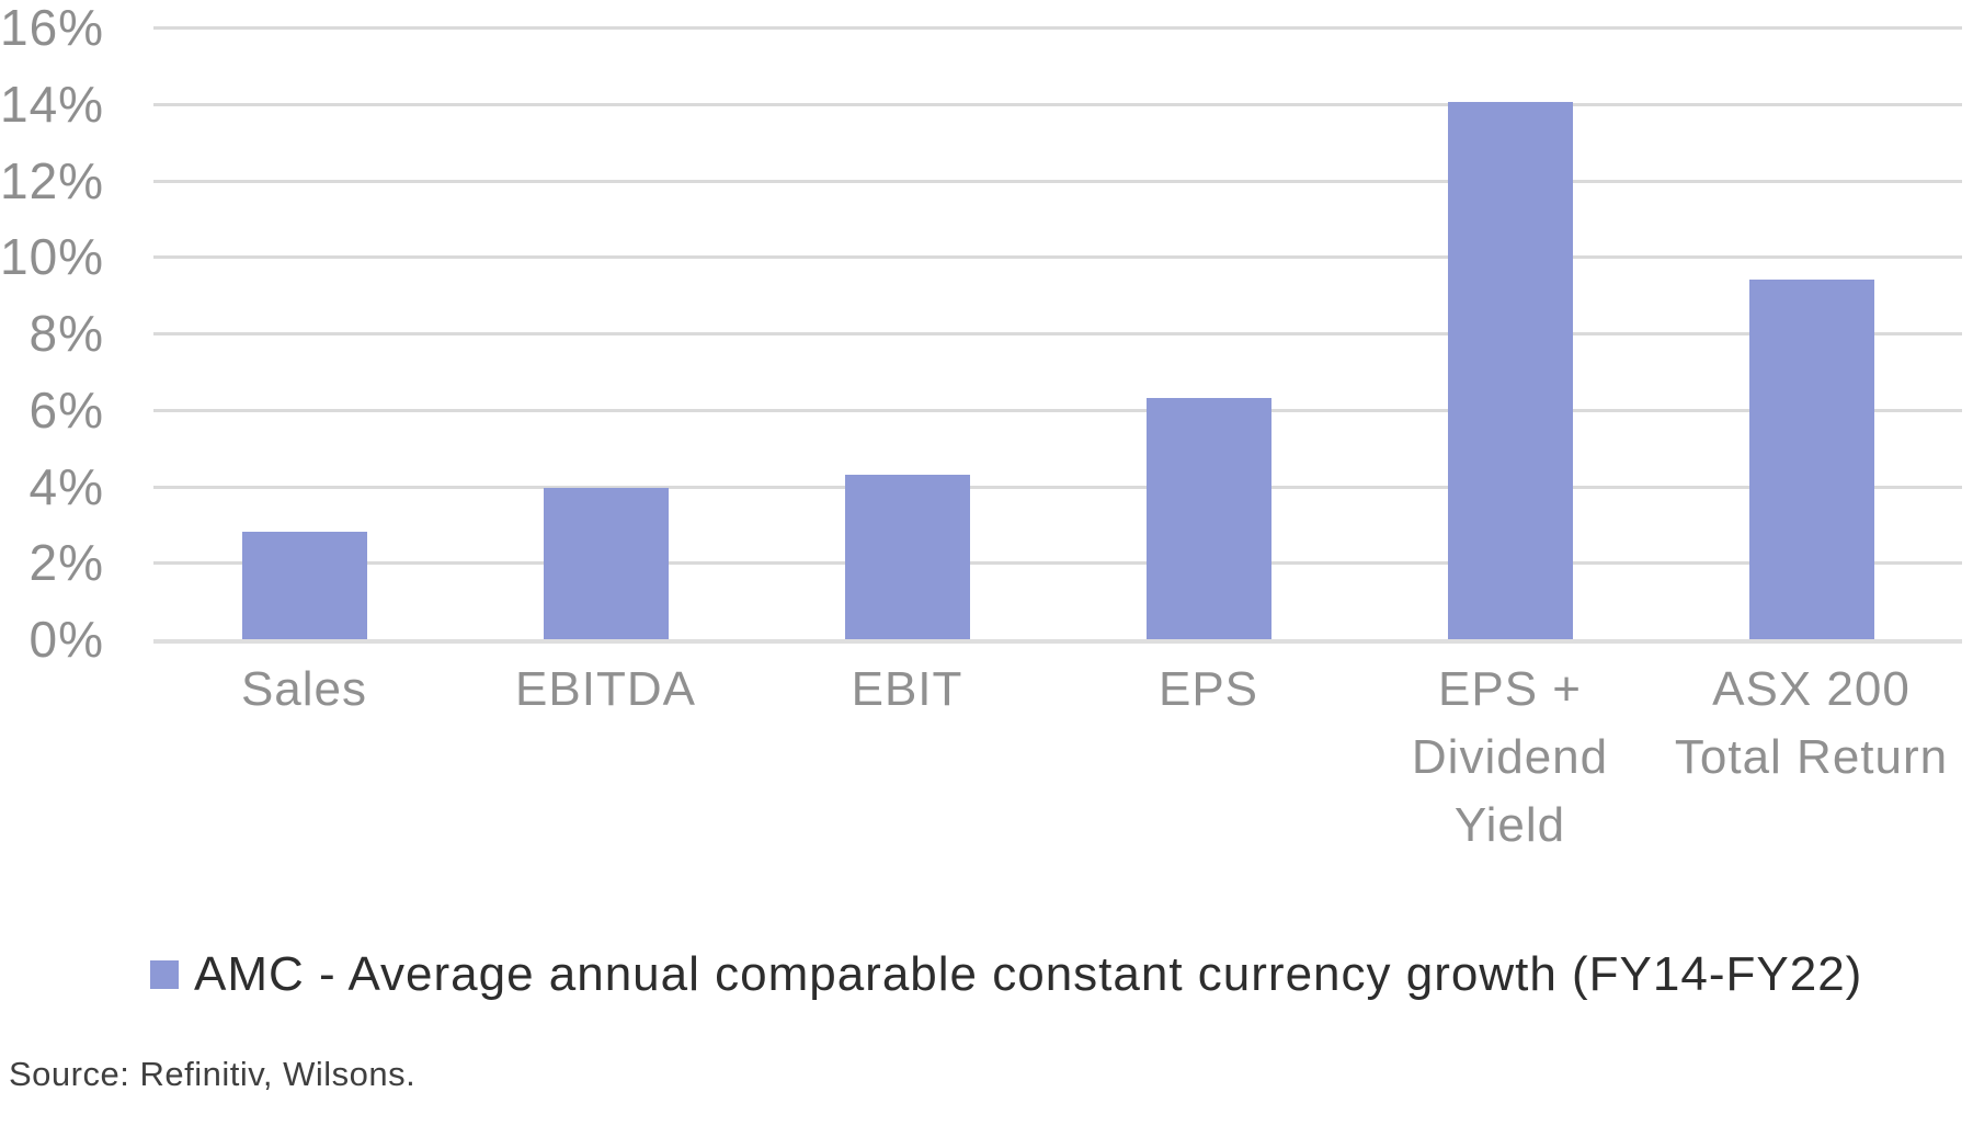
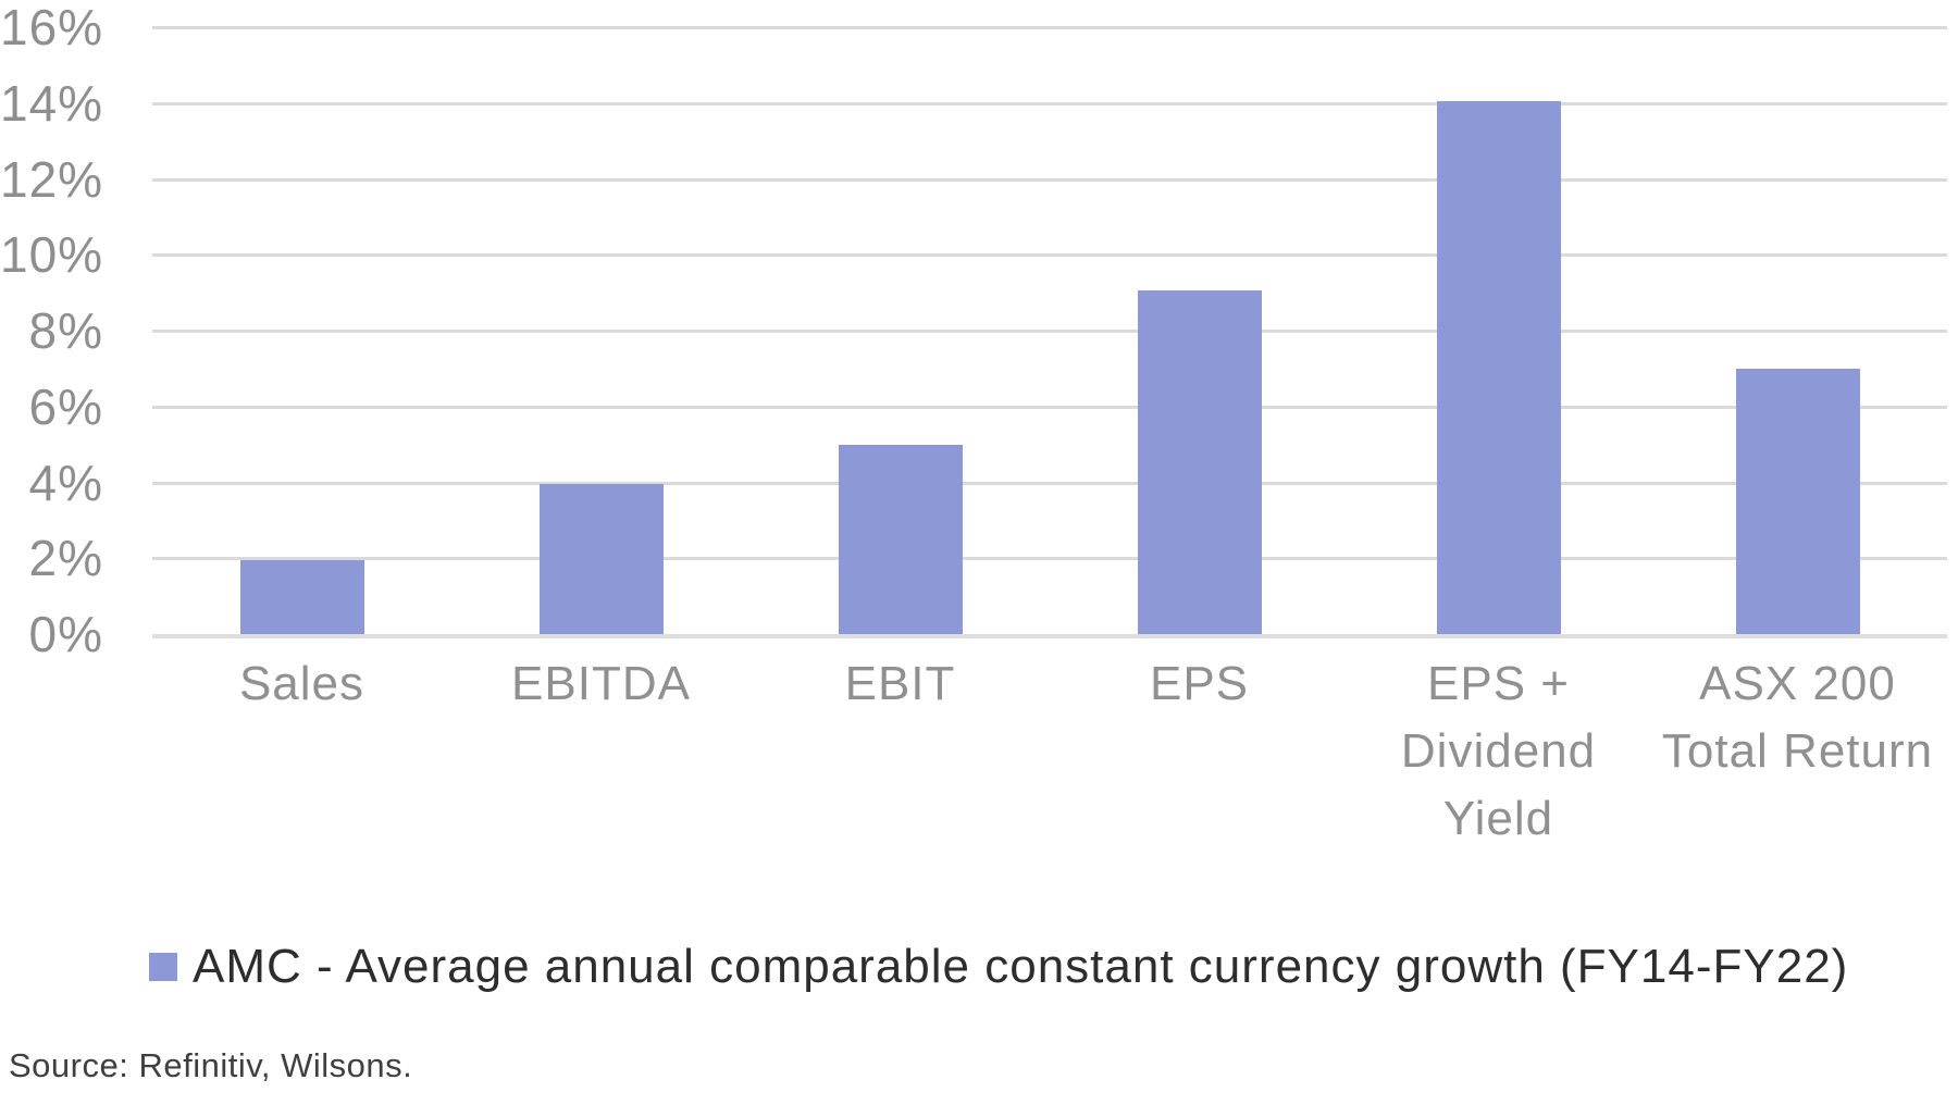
Sales: 2.8% -> 1.9%
EBIT: 4.3% -> 5.0%
EPS: 6.3% -> 9.1%
ASX 200 Total Return: 9.4% -> 7.0%
